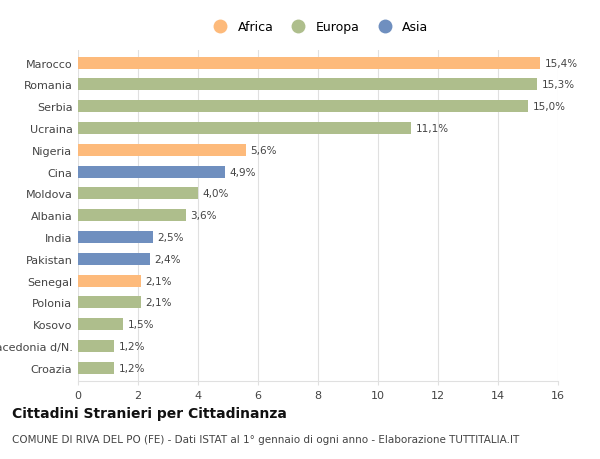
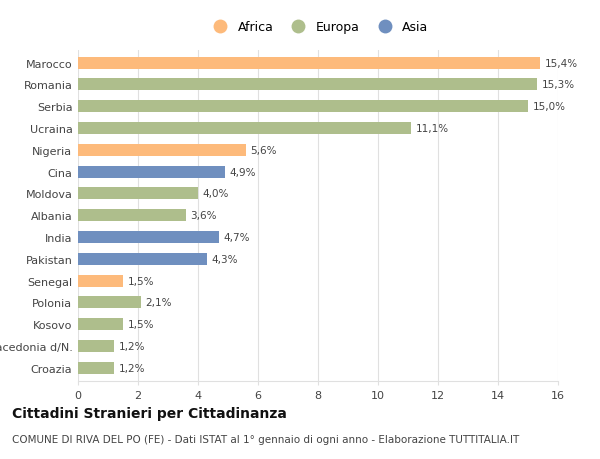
India: 2,5% -> 4,7%
Pakistan: 2,4% -> 4,3%
Senegal: 2,1% -> 1,5%
